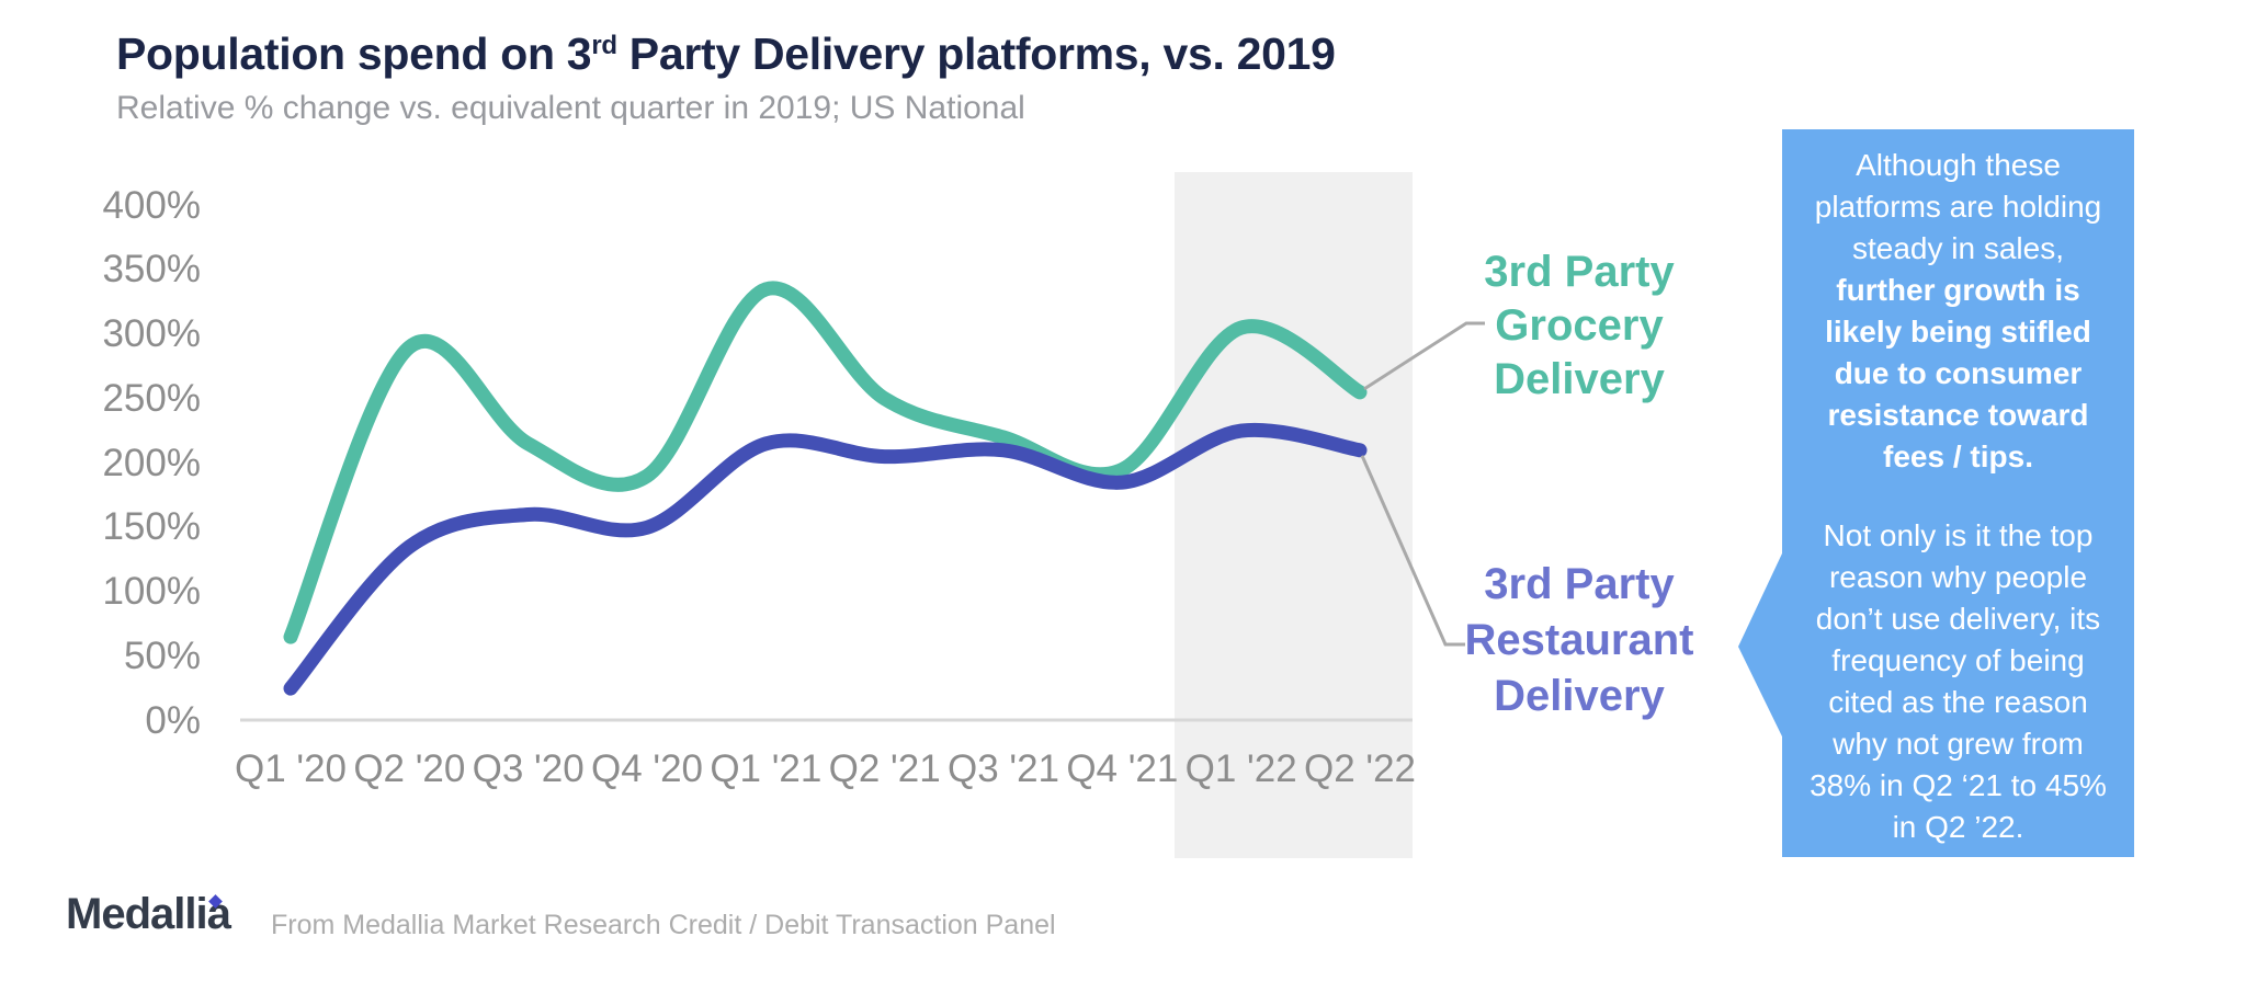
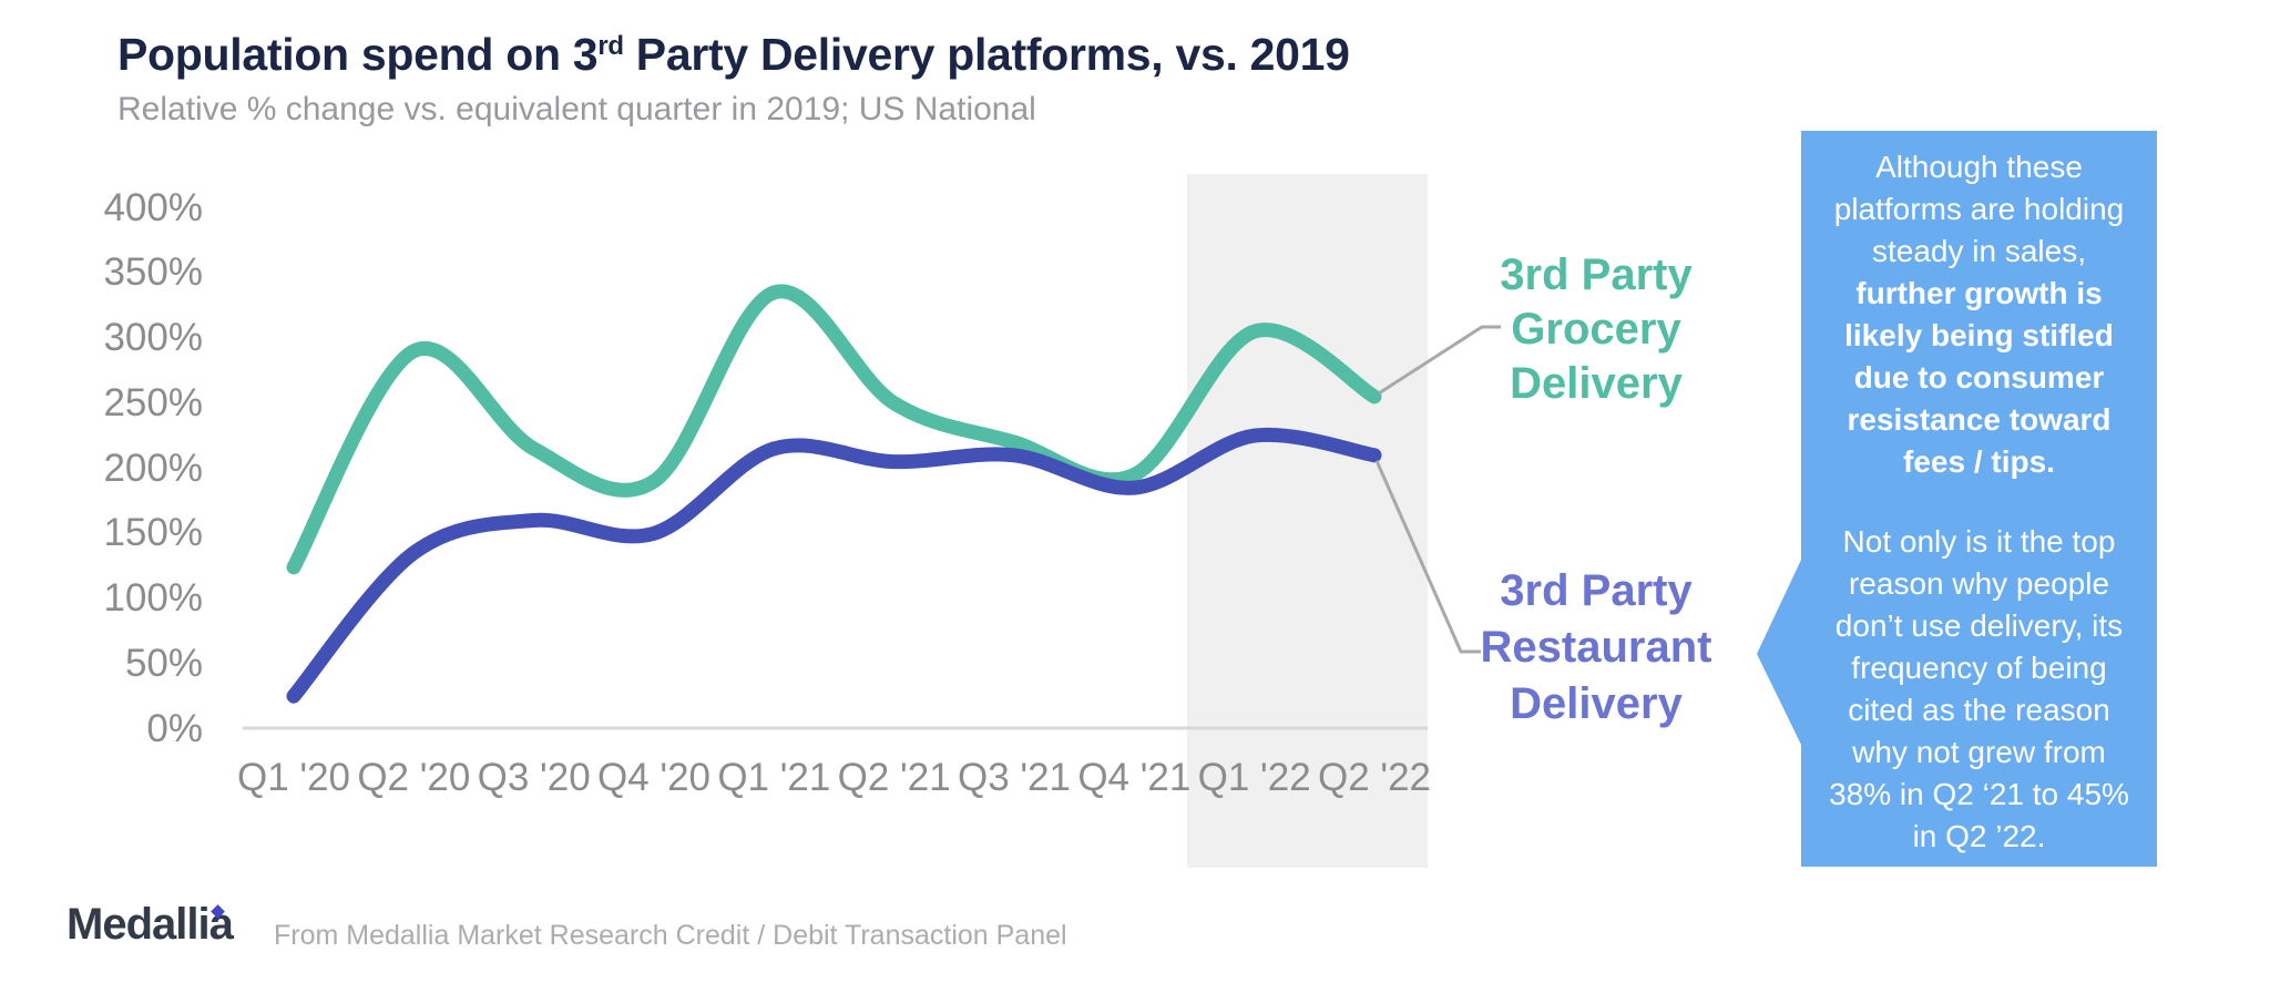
3rd Party Grocery Delivery/Q1 '20: 65% -> 124%
